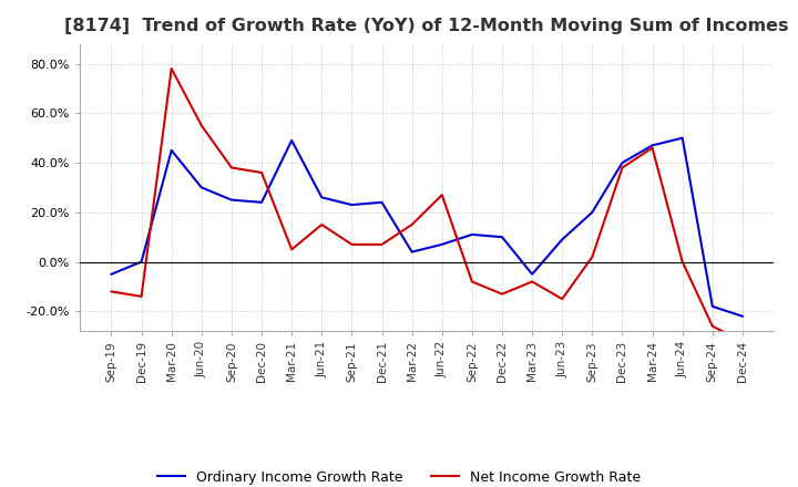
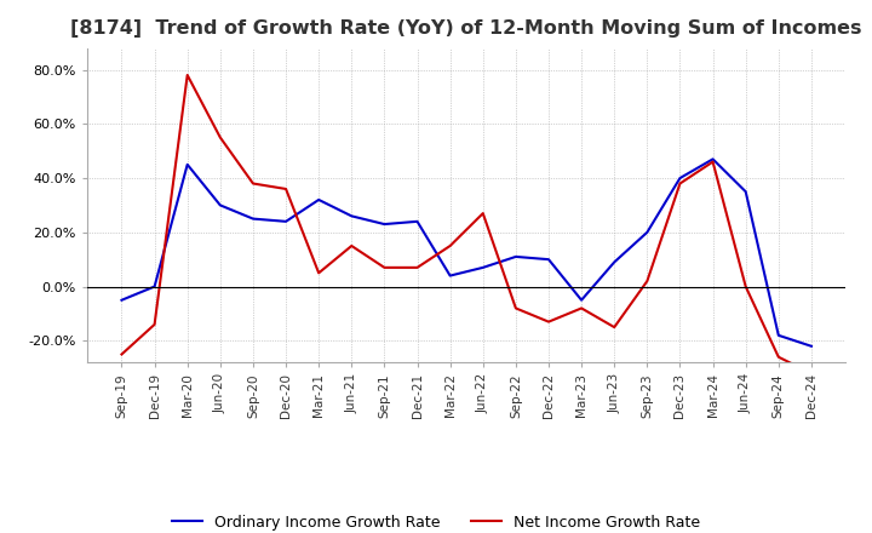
Net Income Growth Rate/Sep-19: -12% -> -25%
Ordinary Income Growth Rate/Mar-21: 49% -> 32%
Ordinary Income Growth Rate/Jun-24: 50% -> 35%
